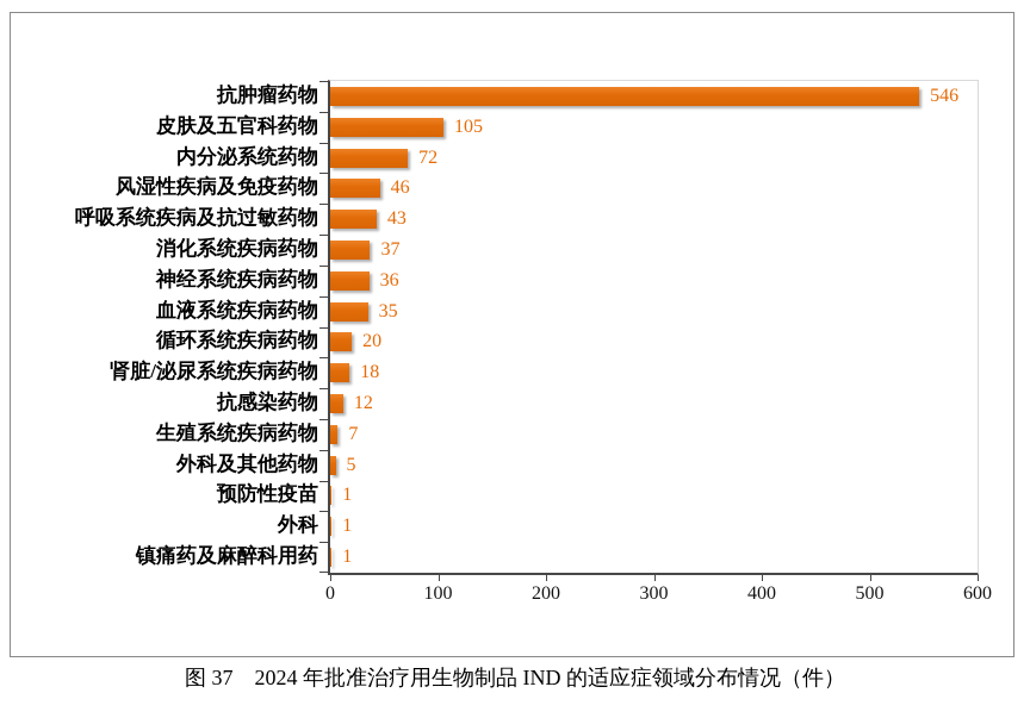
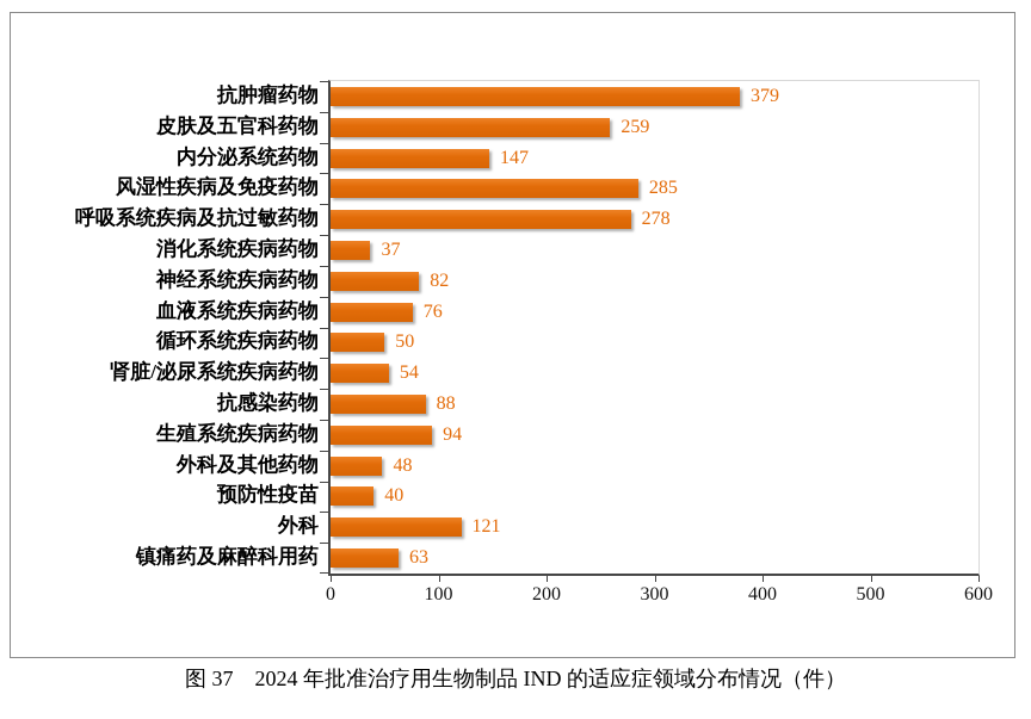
抗肿瘤药物: 546 -> 379
皮肤及五官科药物: 105 -> 259
内分泌系统药物: 72 -> 147
风湿性疾病及免疫药物: 46 -> 285
呼吸系统疾病及抗过敏药物: 43 -> 278
神经系统疾病药物: 36 -> 82
血液系统疾病药物: 35 -> 76
循环系统疾病药物: 20 -> 50
肾脏/泌尿系统疾病药物: 18 -> 54
抗感染药物: 12 -> 88
生殖系统疾病药物: 7 -> 94
外科及其他药物: 5 -> 48
预防性疫苗: 1 -> 40
外科: 1 -> 121
镇痛药及麻醉科用药: 1 -> 63
